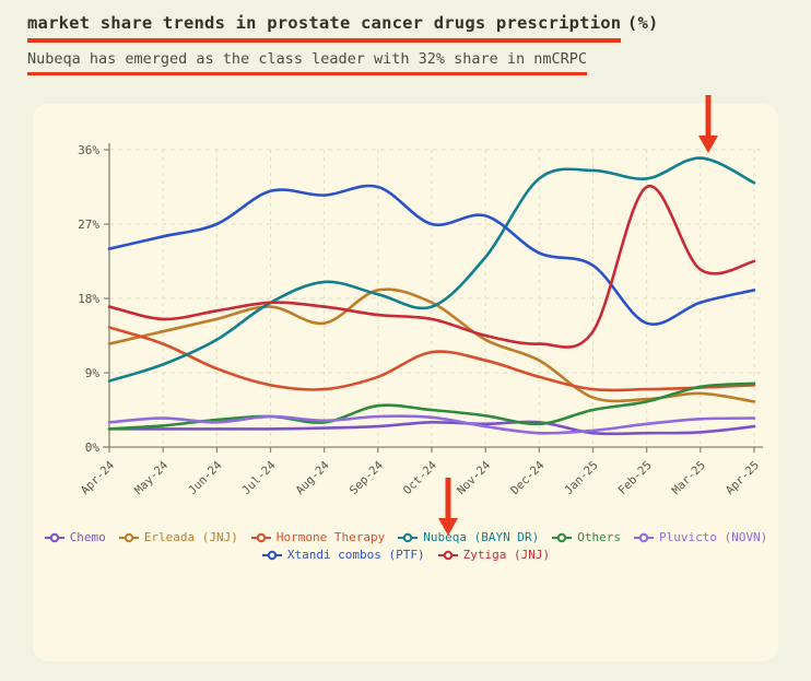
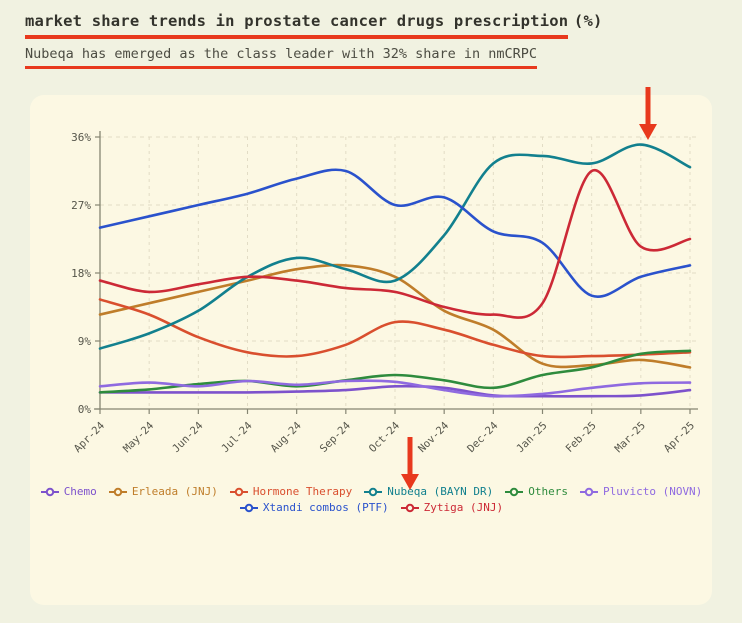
Xtandi combos (PTF)/Jul-24: 31% -> 28%
Erleada (JNJ)/Aug-24: 15% -> 18%
Others/Sep-24: 5% -> 4%
Chemo/Dec-24: 3% -> 2%
